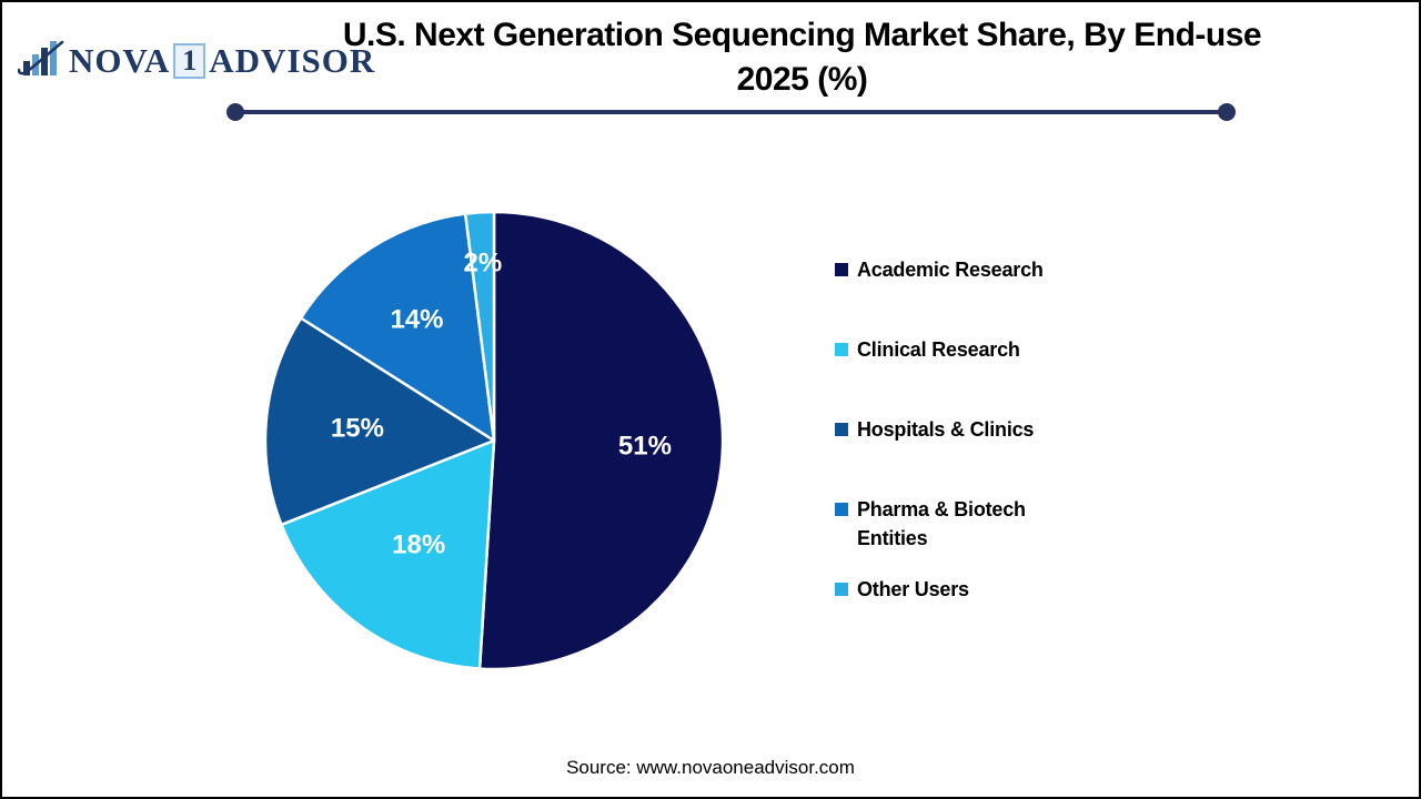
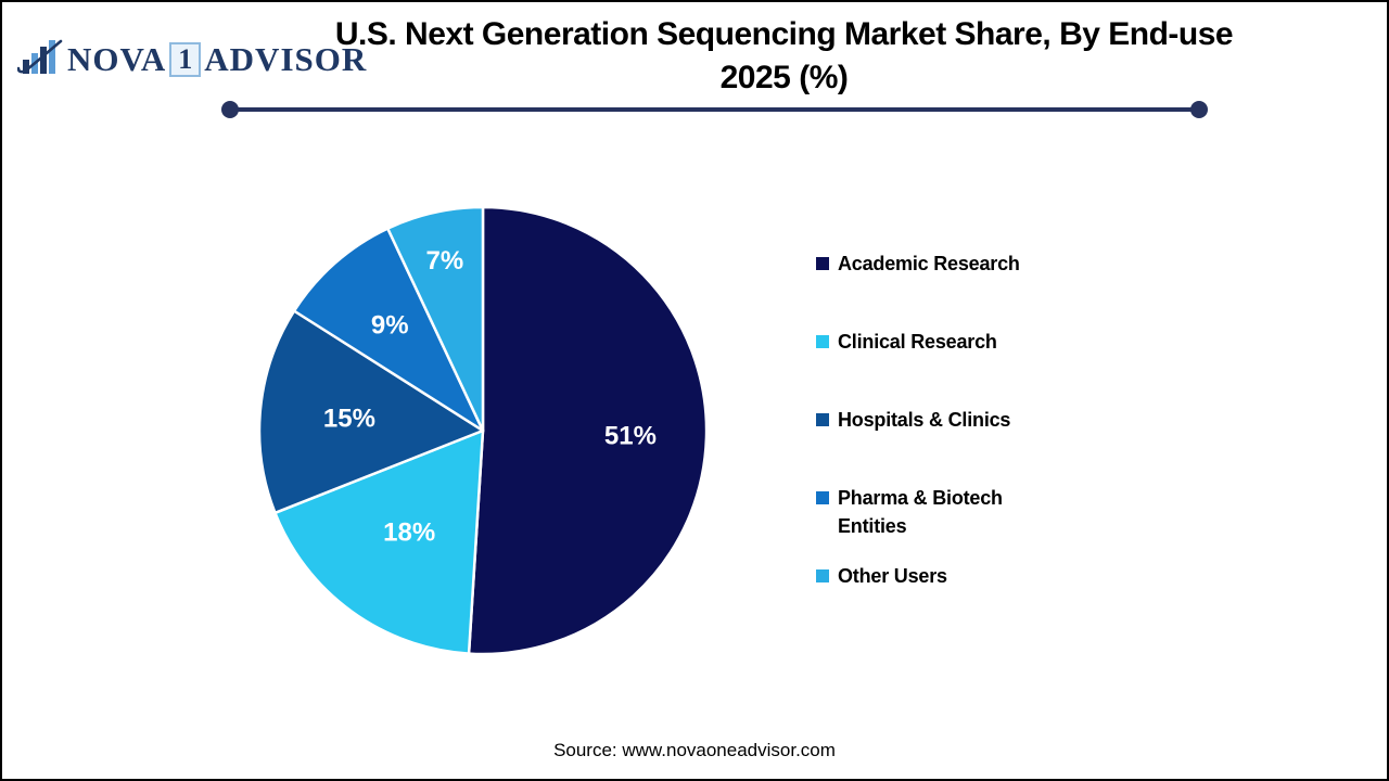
Pharma & Biotech Entities: 14% -> 9%
Other Users: 2% -> 7%
